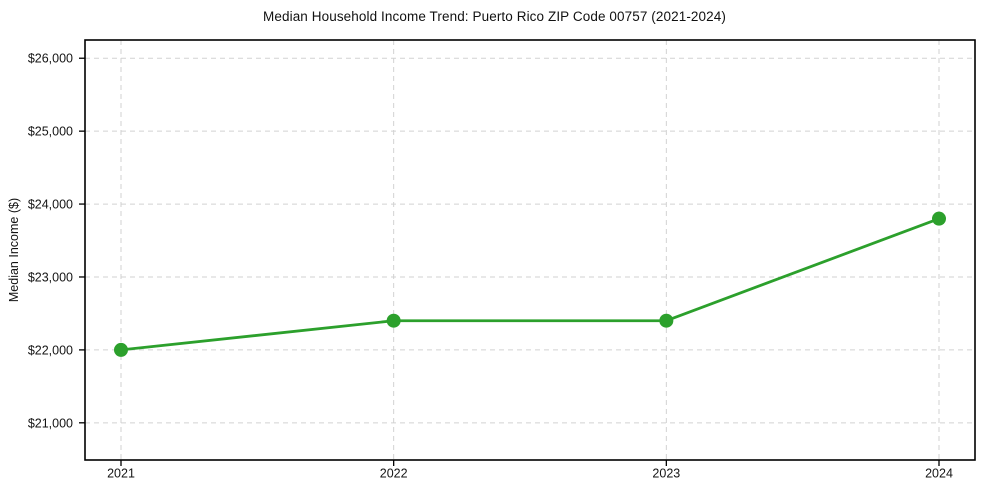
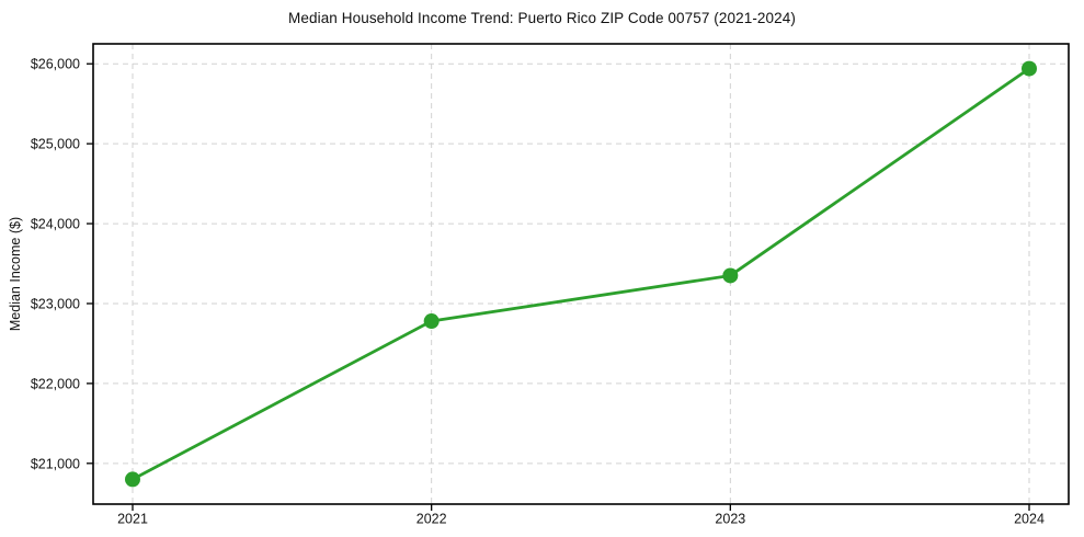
2021: $22000 -> $20800
2022: $22400 -> $22800
2023: $22400 -> $23400
2024: $23800 -> $25900
